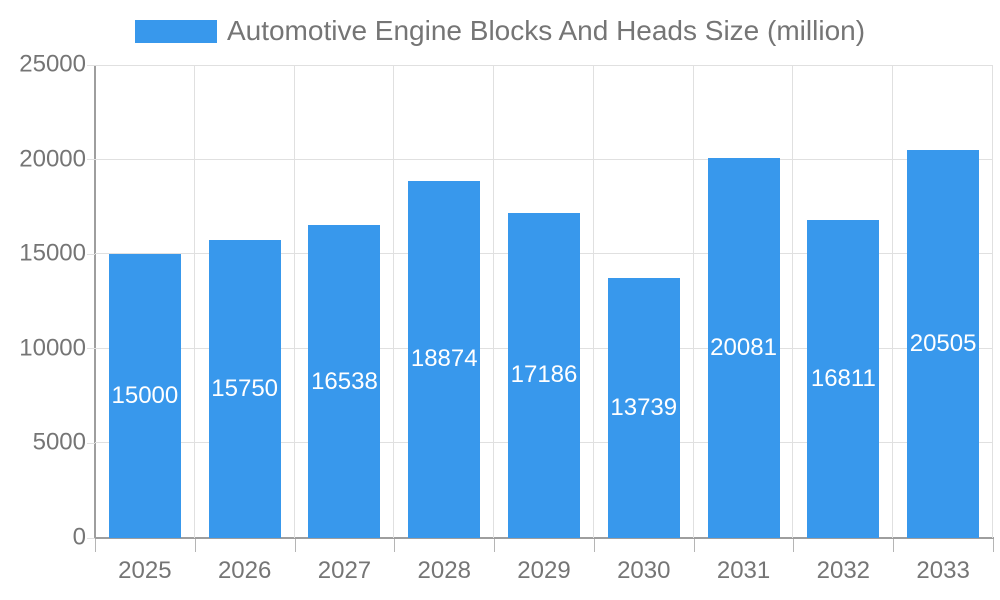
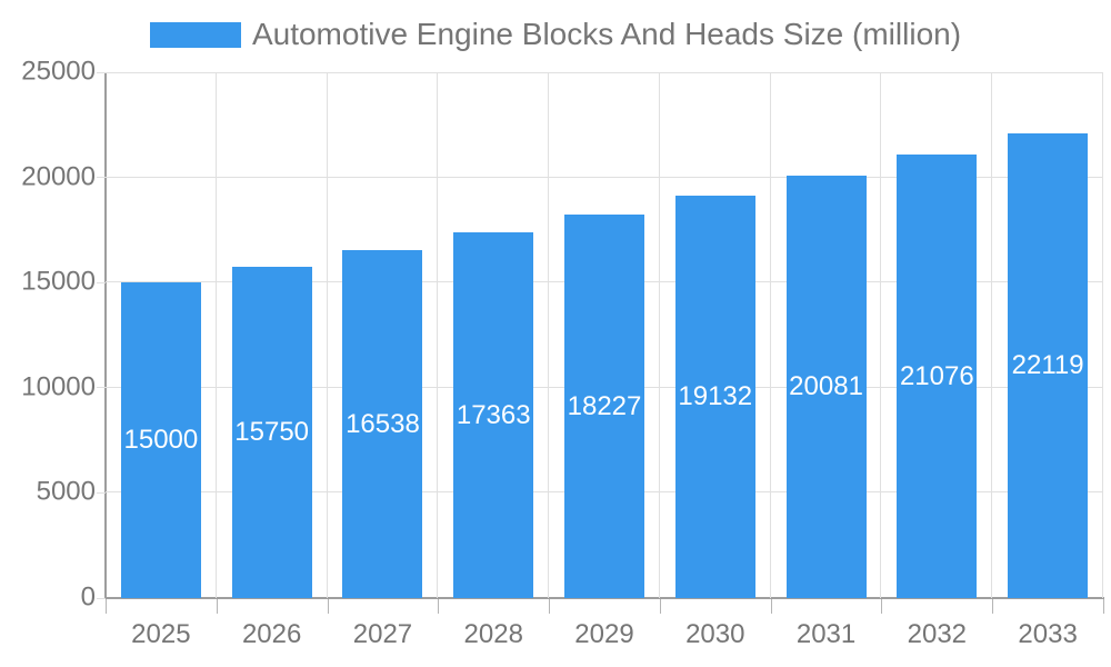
2028: 18874 -> 17363
2029: 17186 -> 18227
2030: 13739 -> 19132
2032: 16811 -> 21076
2033: 20505 -> 22119
